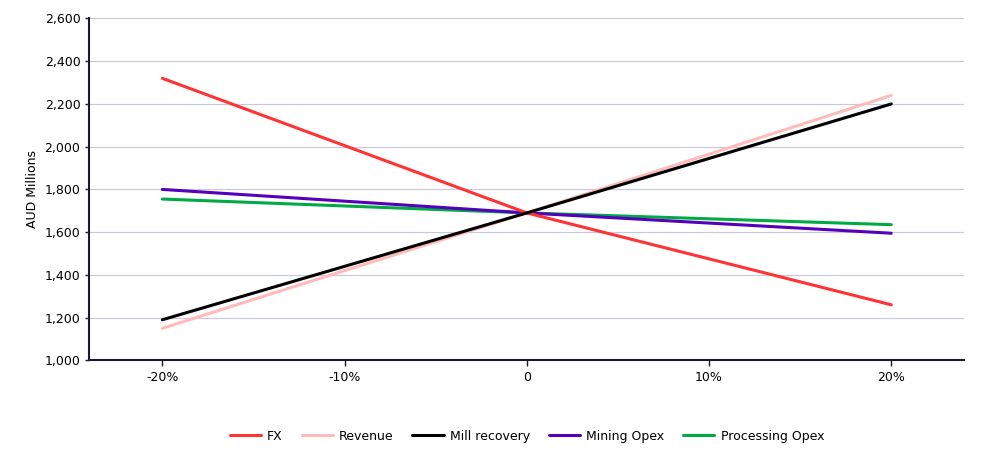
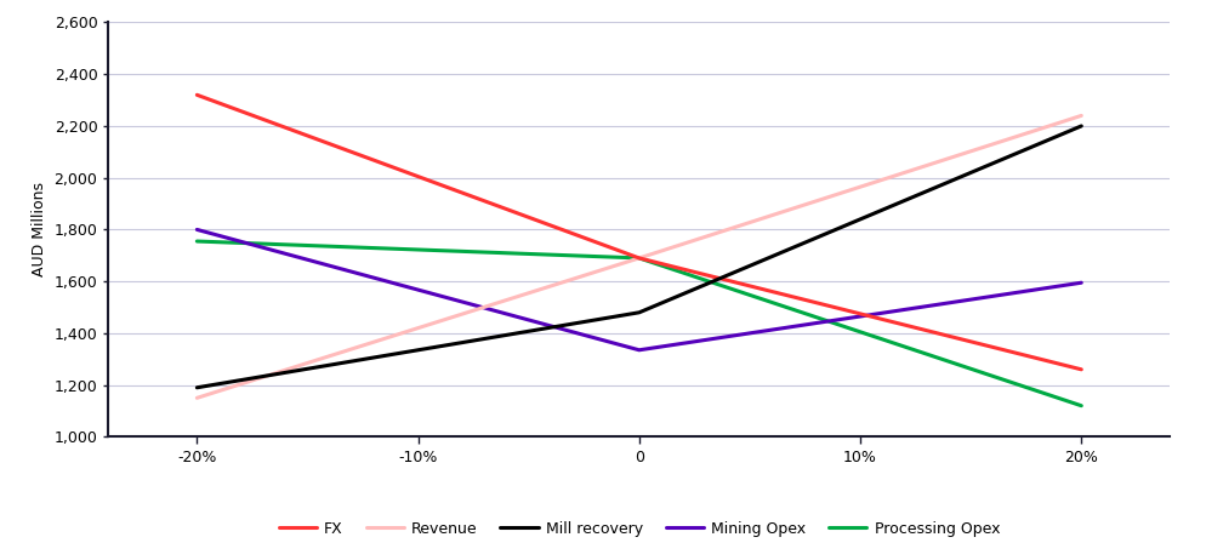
Mill recovery/0: 1,690 -> 1,480
Mining Opex/0: 1,690 -> 1,335
Processing Opex/20%: 1,635 -> 1,120
